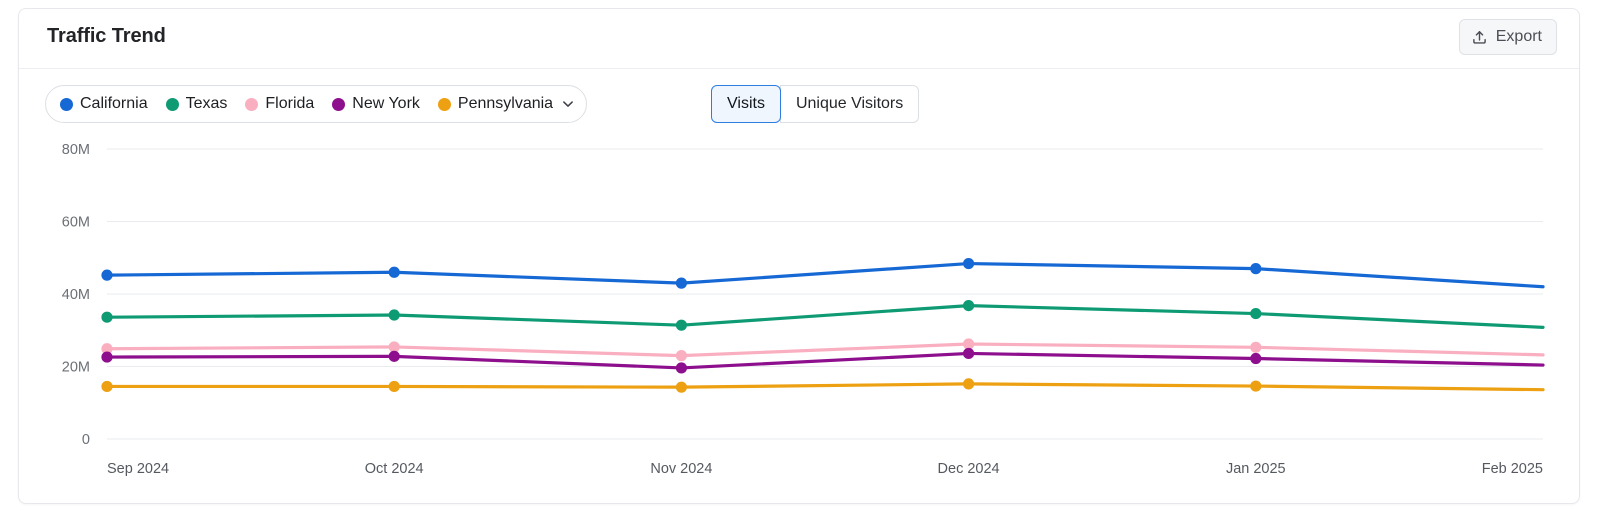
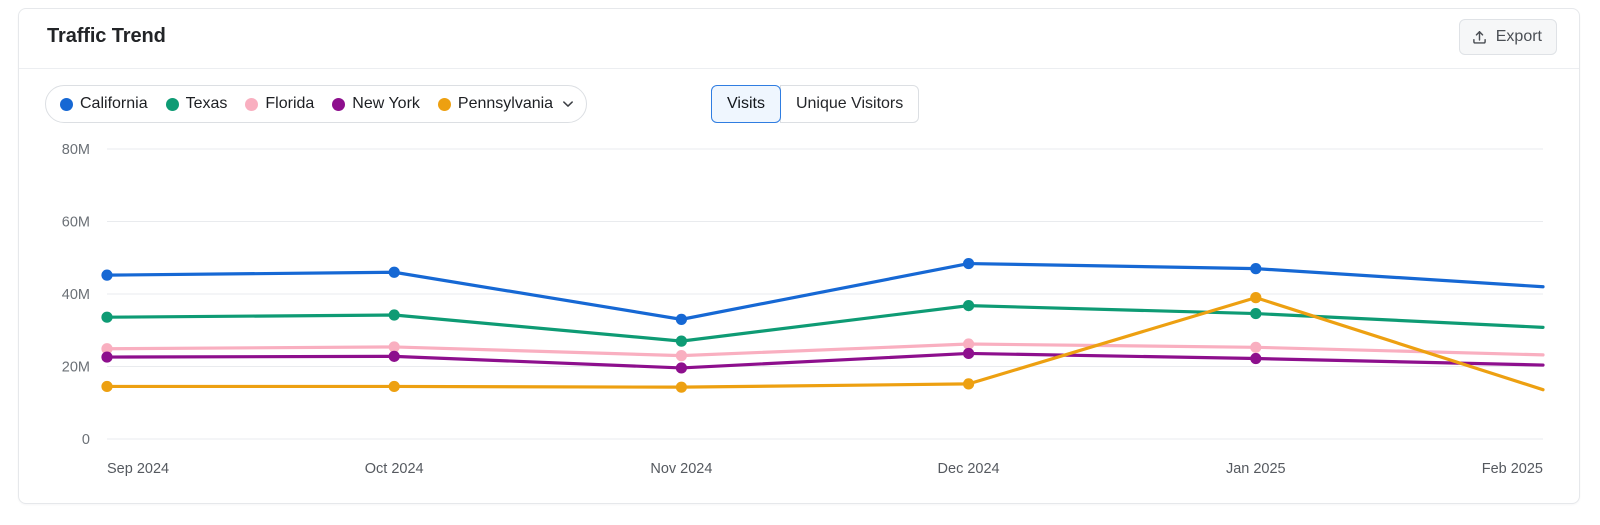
California/Nov 2024: 43M -> 33M
Texas/Nov 2024: 31M -> 27M
Pennsylvania/Jan 2025: 15M -> 39M
